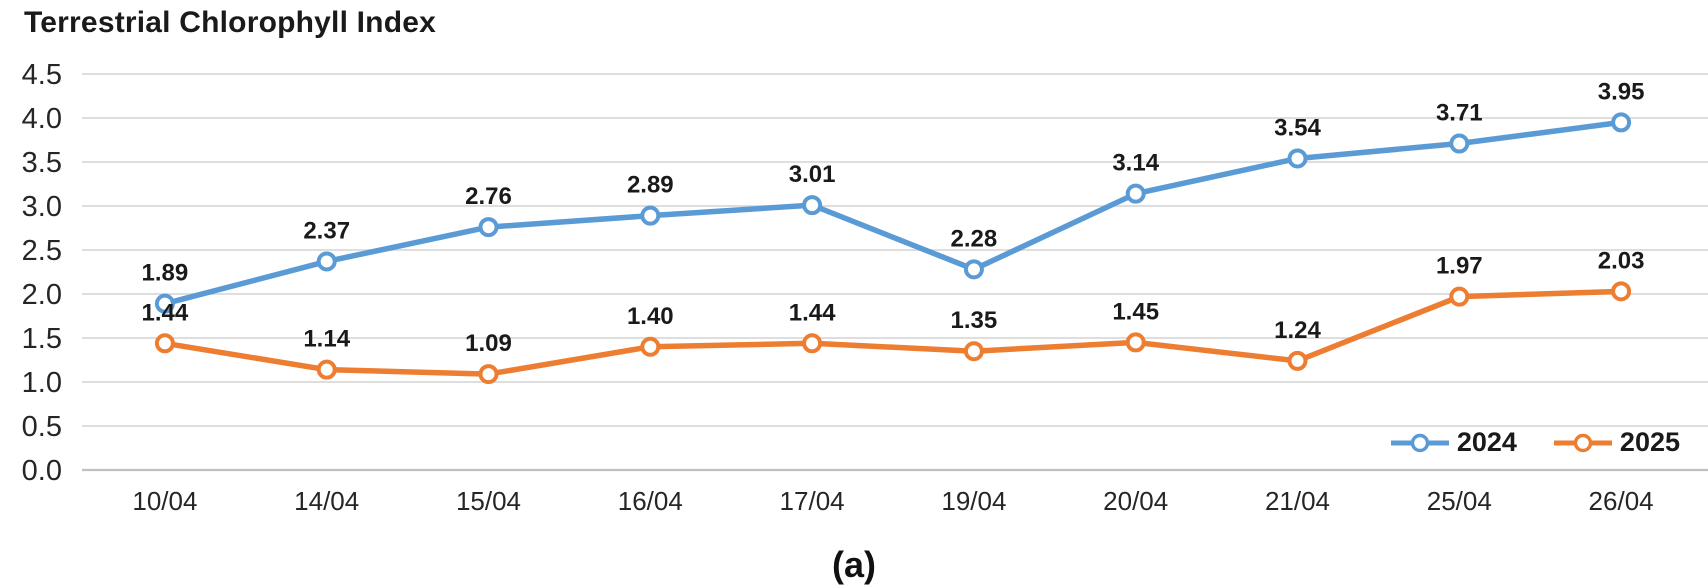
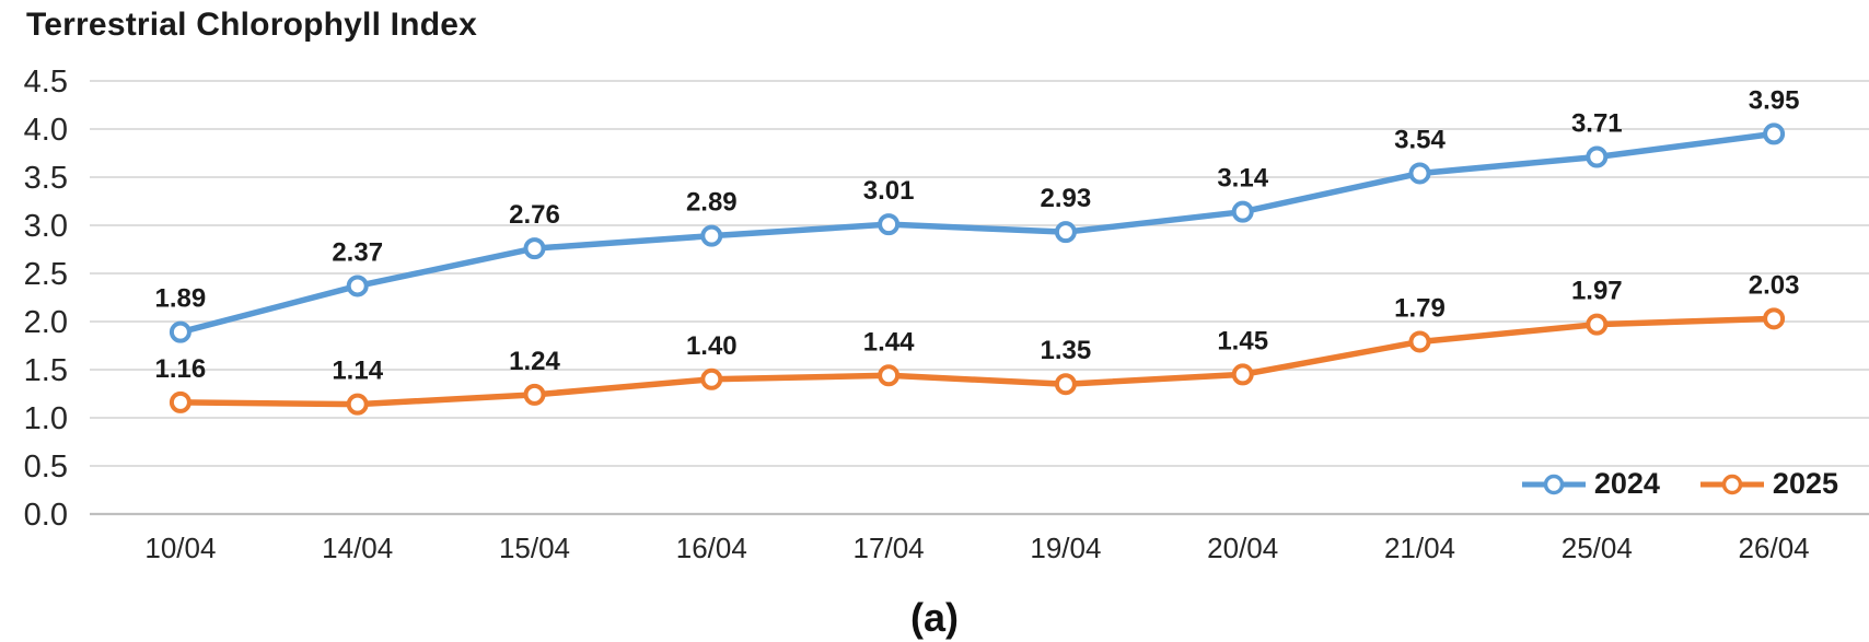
2025/10/04: 1.44 -> 1.16
2025/15/04: 1.09 -> 1.24
2024/19/04: 2.28 -> 2.93
2025/21/04: 1.24 -> 1.79
